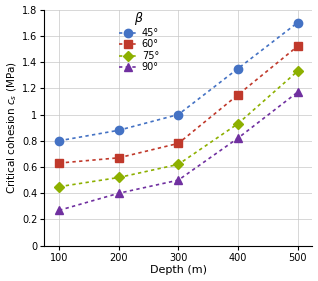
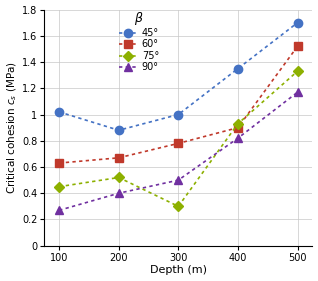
45°/100: 0.80 -> 1.02
75°/300: 0.62 -> 0.30
60°/400: 1.15 -> 0.90
